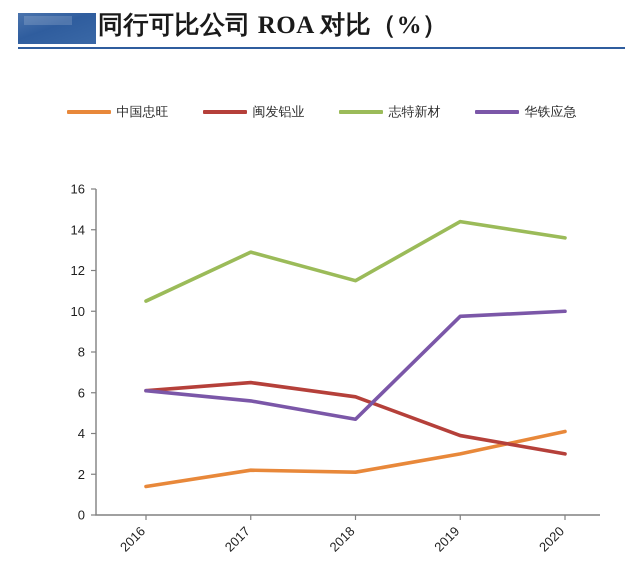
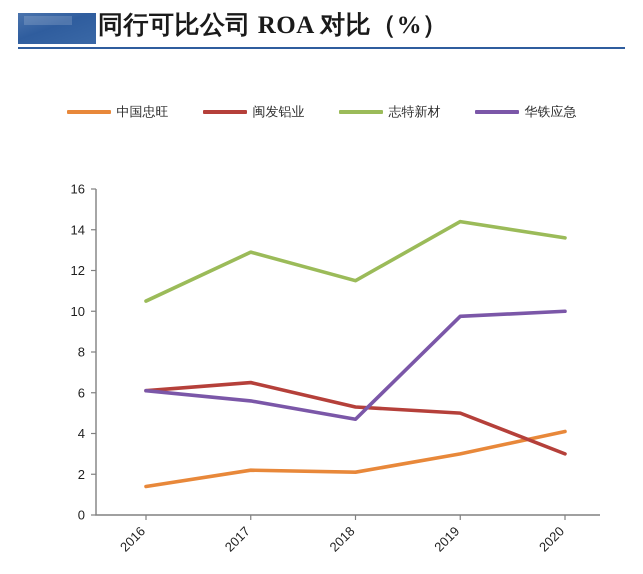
闽发铝业/2018: 5.8 -> 5.3
闽发铝业/2019: 3.9 -> 5.0
